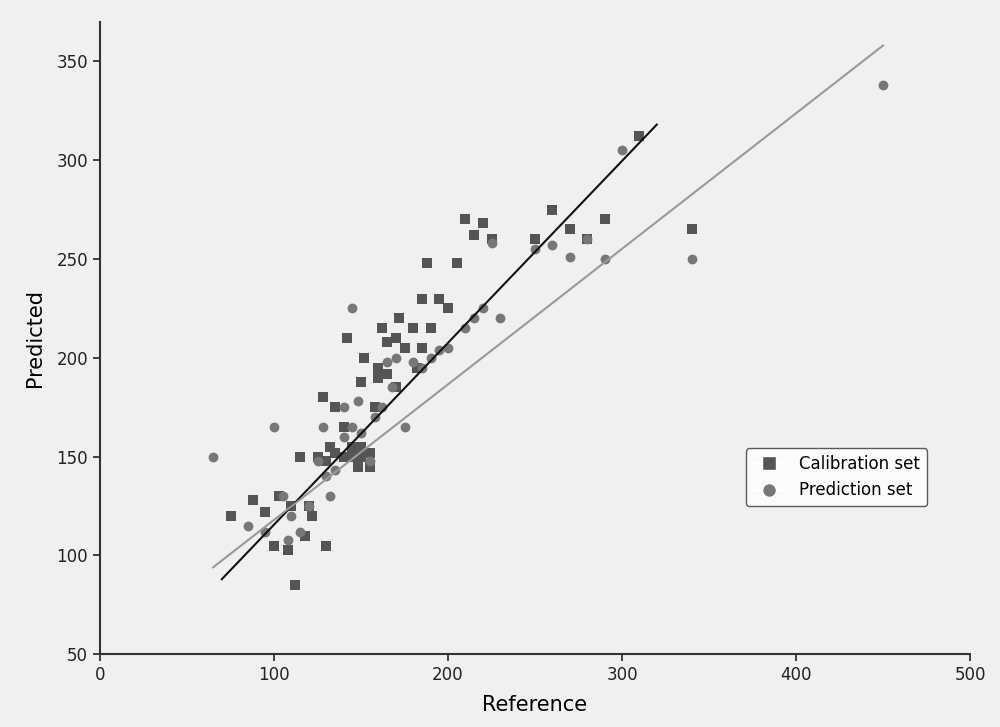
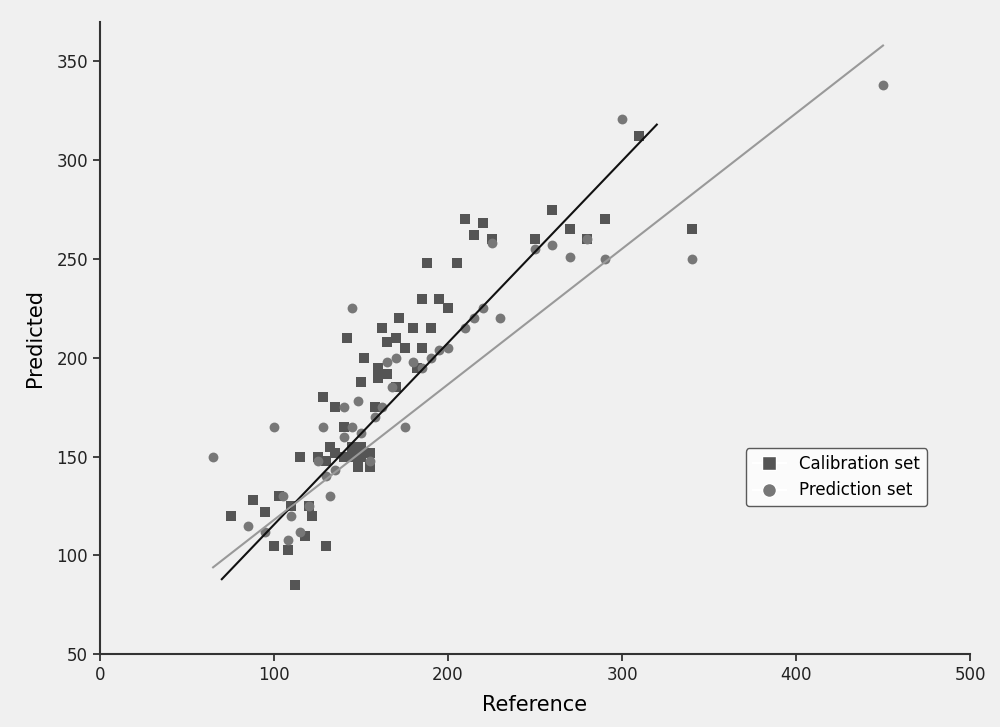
Prediction set/300: 305 -> 321
